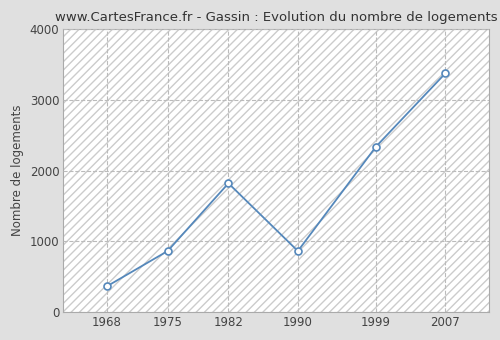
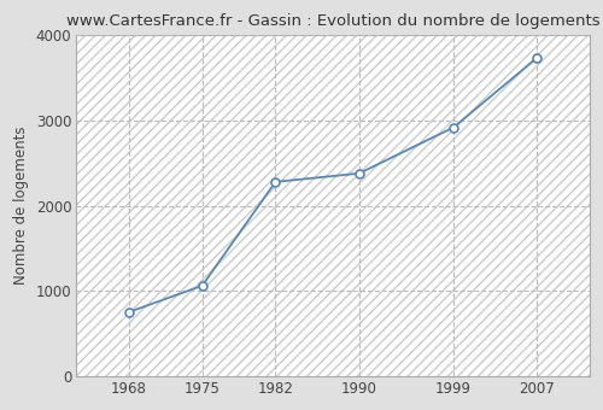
1968: 360 -> 750
1975: 860 -> 1060
1982: 1820 -> 2280
1990: 860 -> 2380
1999: 2340 -> 2920
2007: 3380 -> 3740
